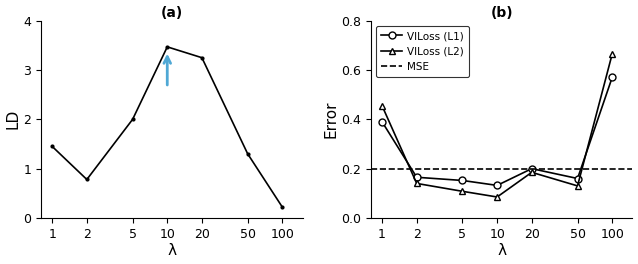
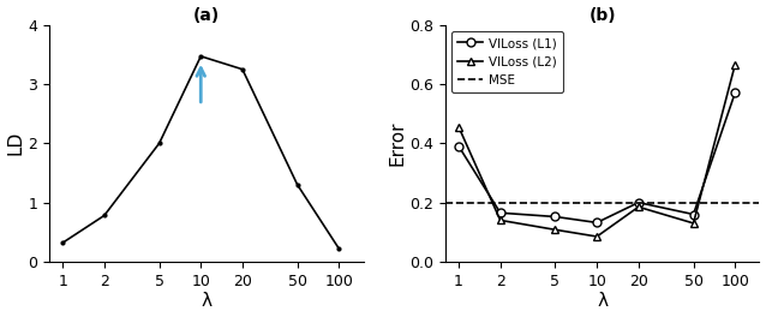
(a)/1: 1.45 -> 0.32
